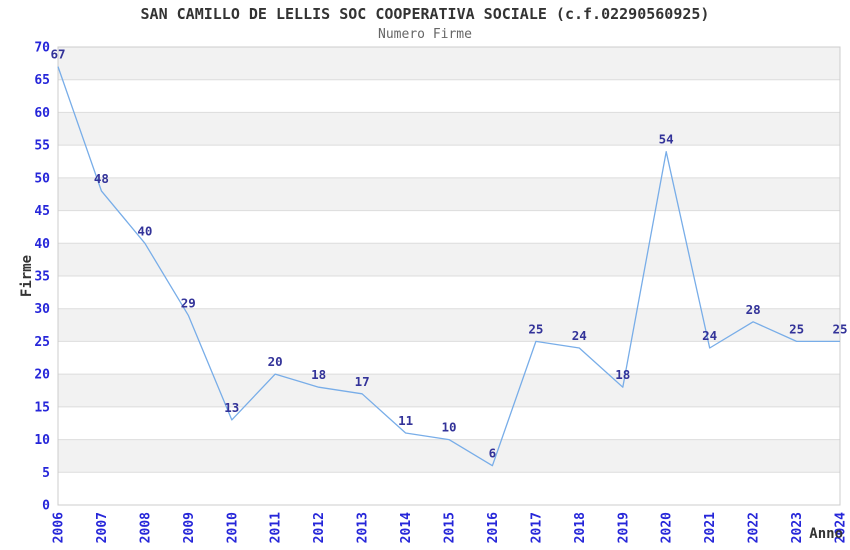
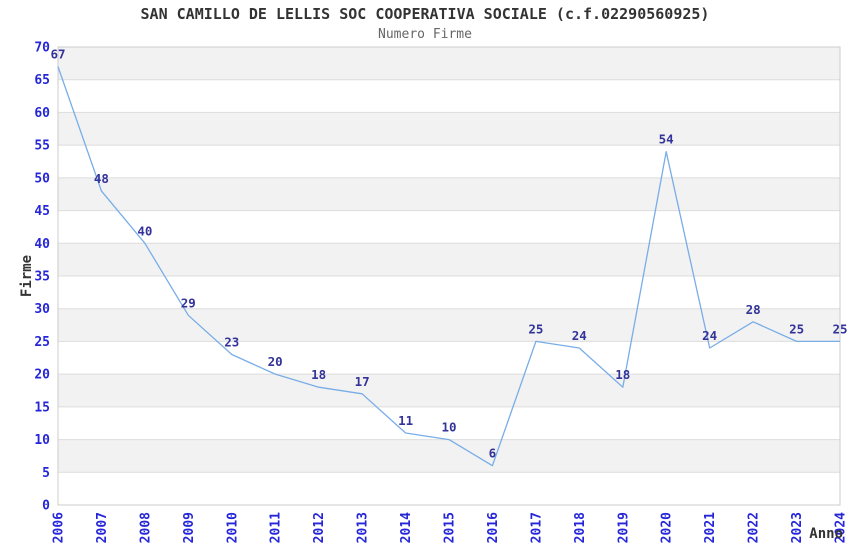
2010: 13 -> 23
